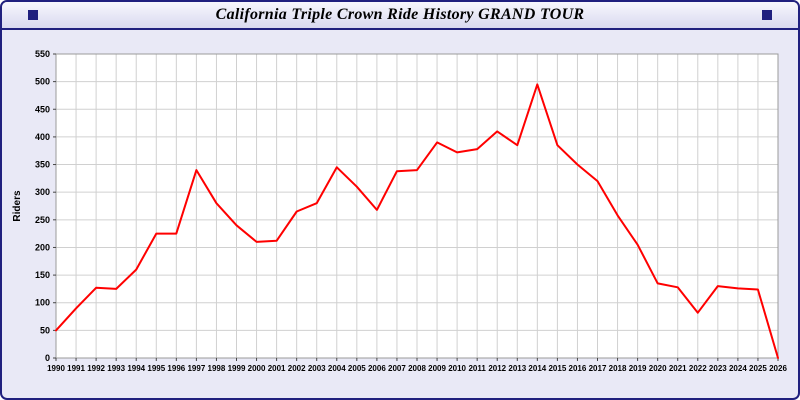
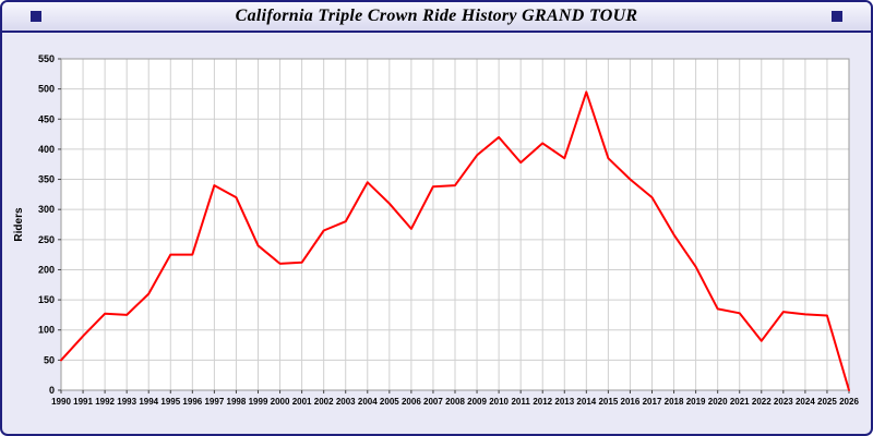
1998: 280 -> 320
2010: 370 -> 420
